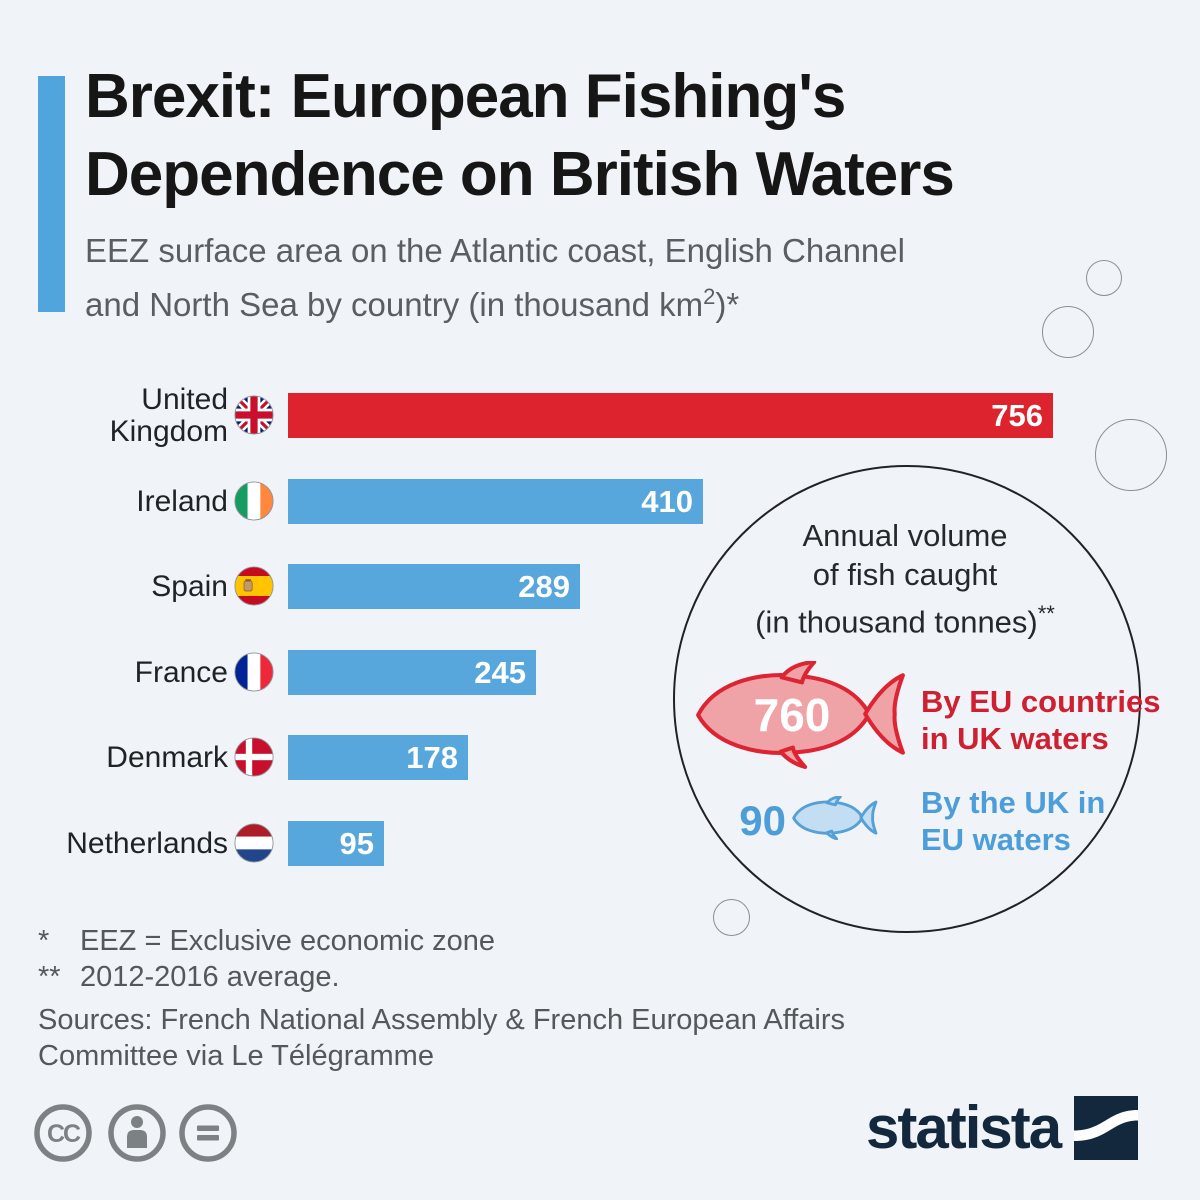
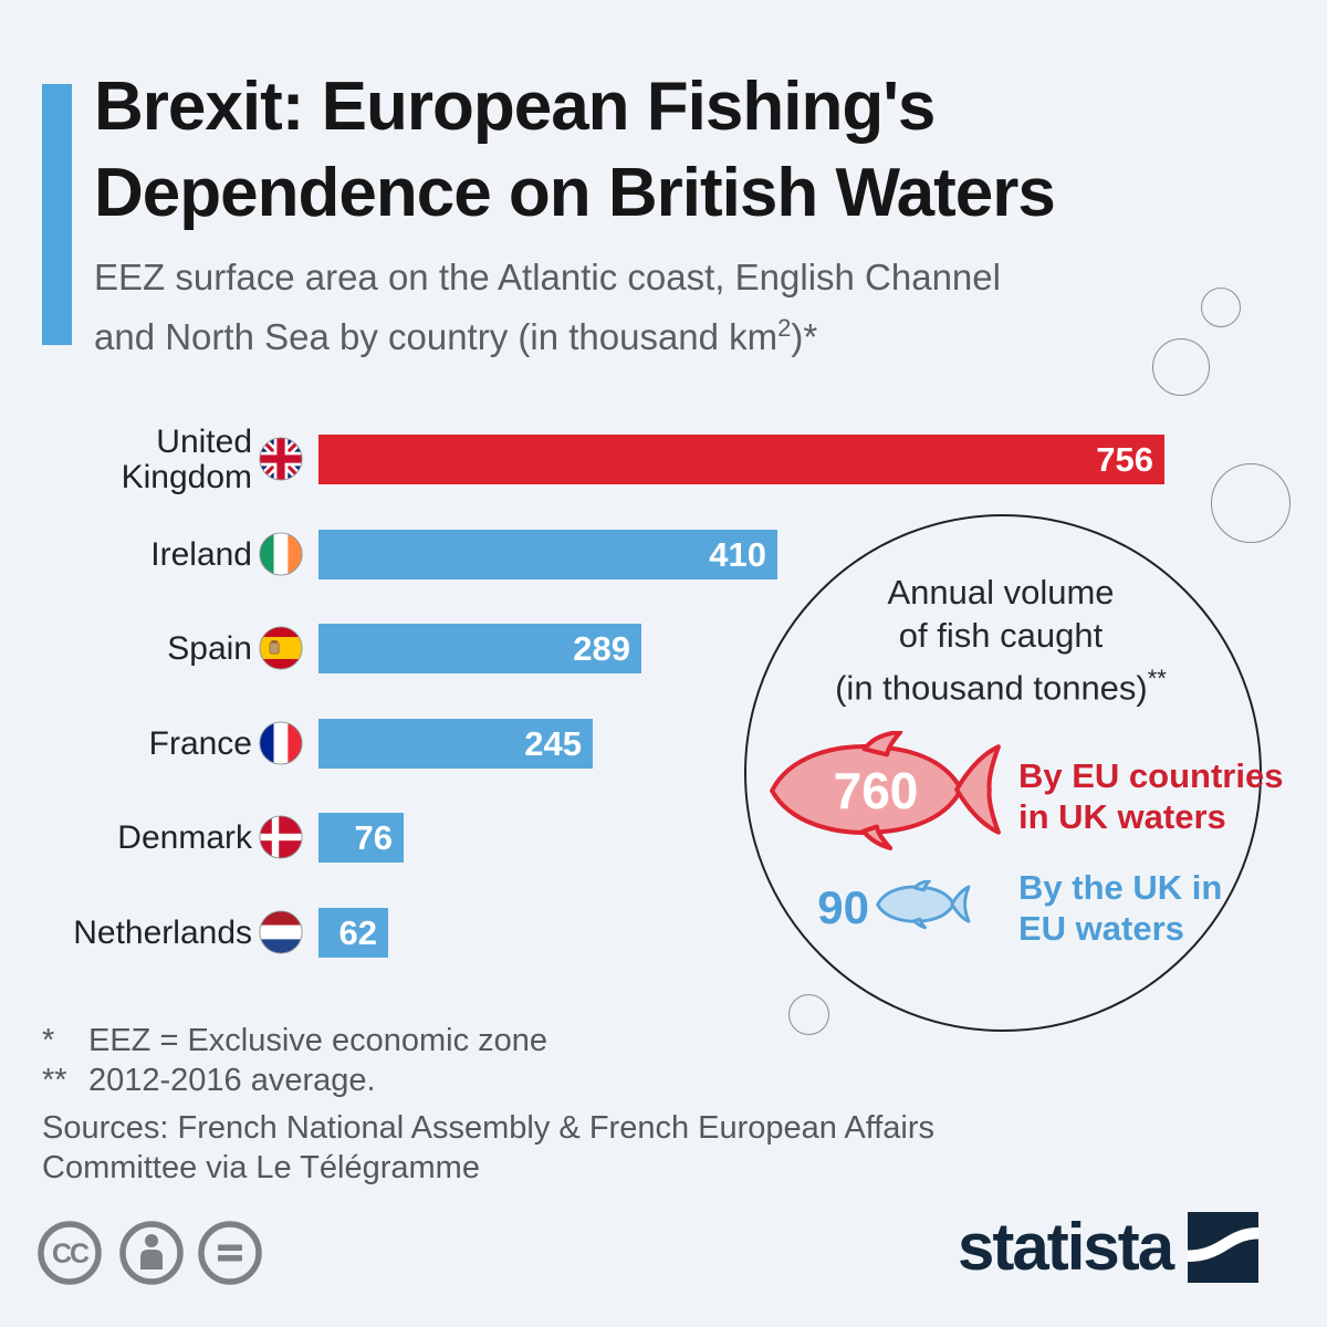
Denmark: 178 -> 76
Netherlands: 95 -> 62
